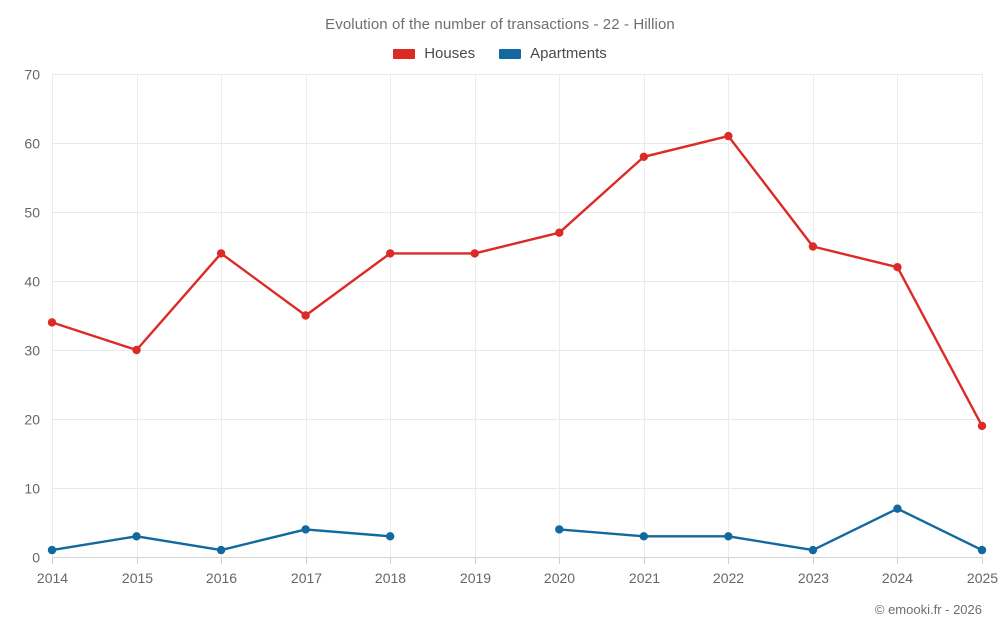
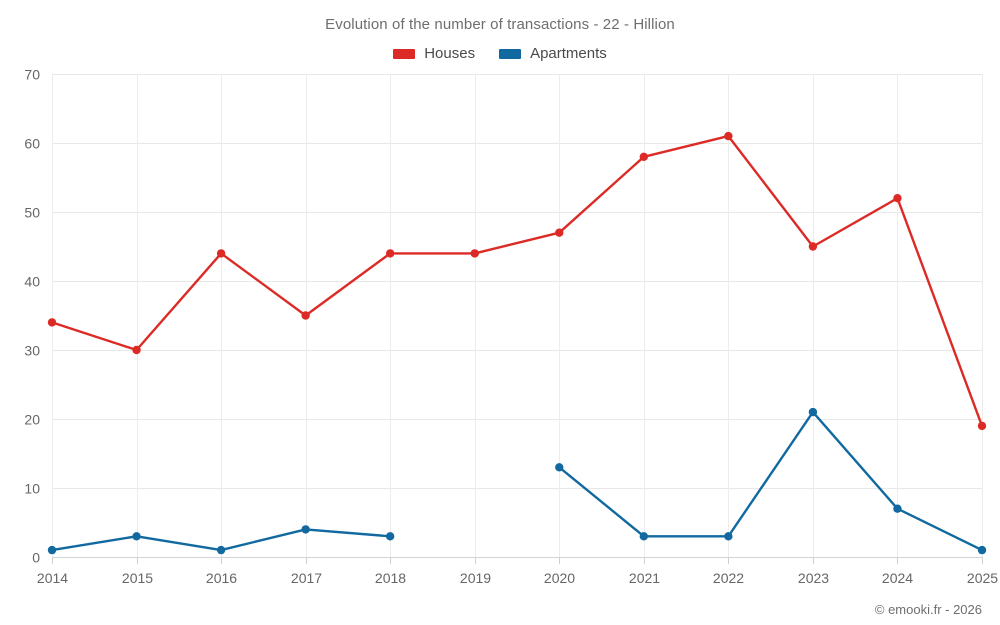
Apartments/2020: 4 -> 13
Apartments/2023: 1 -> 21
Houses/2024: 42 -> 52
